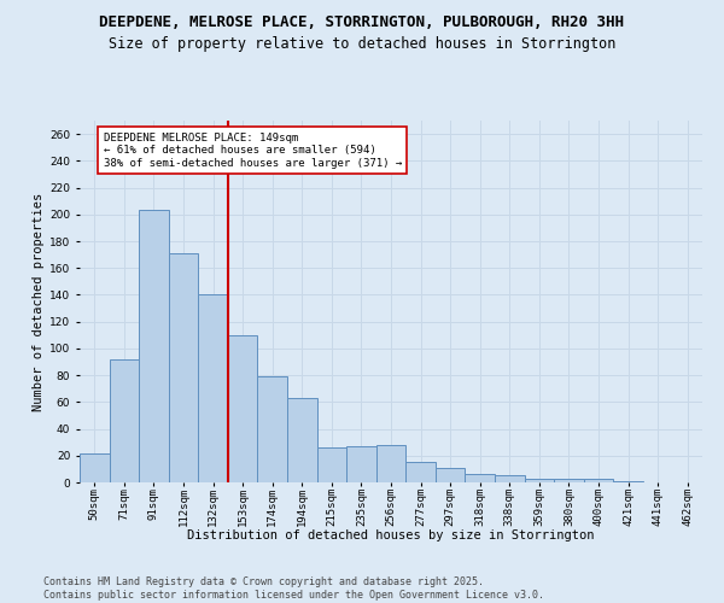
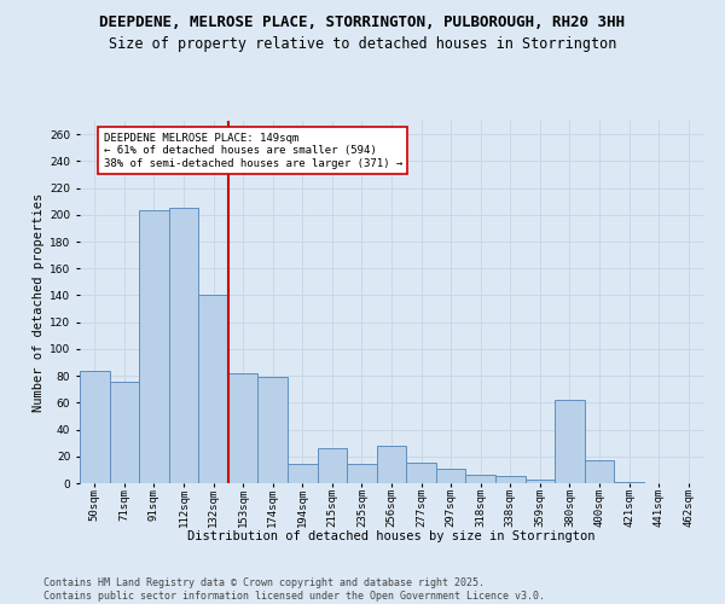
50sqm: 22 -> 84
71sqm: 92 -> 76
112sqm: 171 -> 205
153sqm: 110 -> 82
194sqm: 63 -> 14
235sqm: 27 -> 14
380sqm: 3 -> 62
400sqm: 3 -> 17
